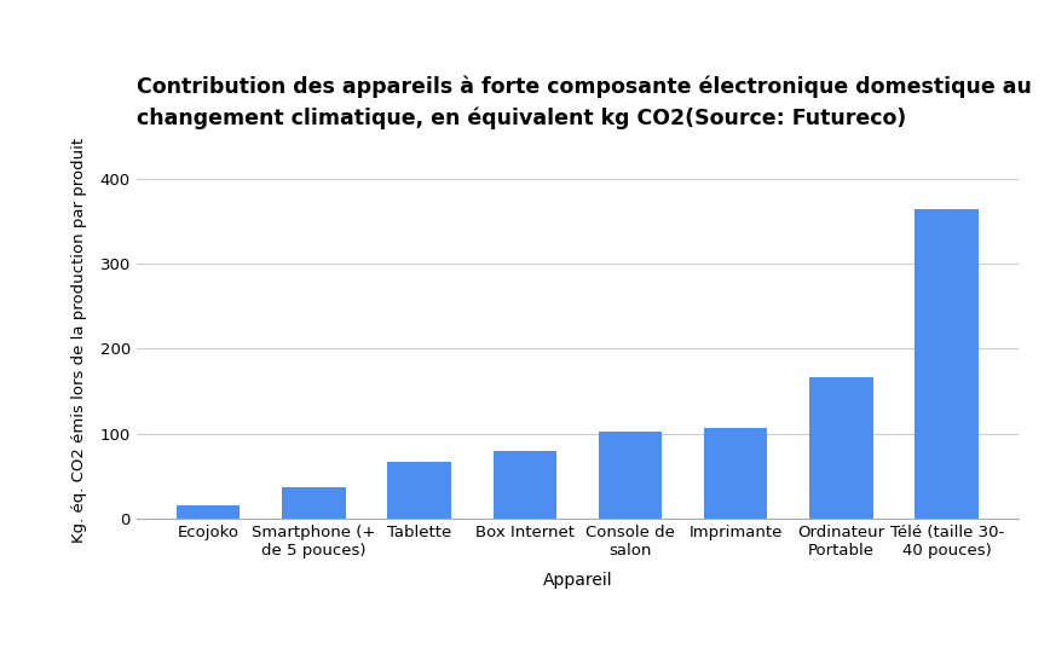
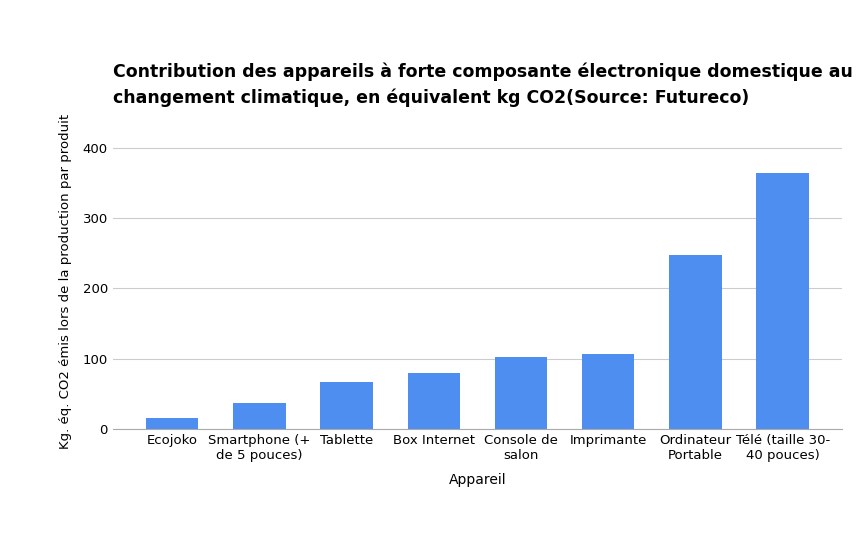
Ordinateur Portable: 167 -> 248
